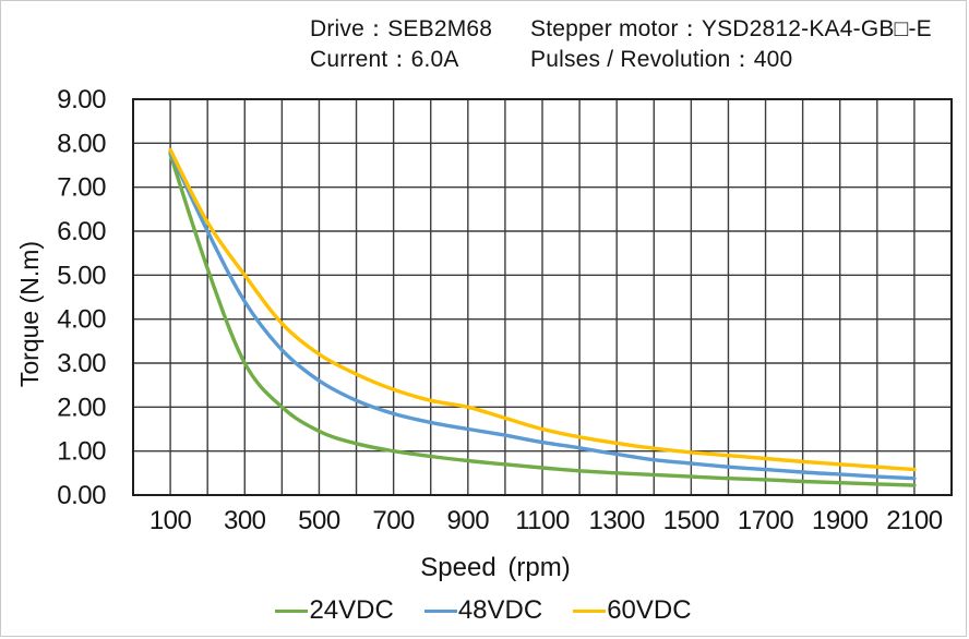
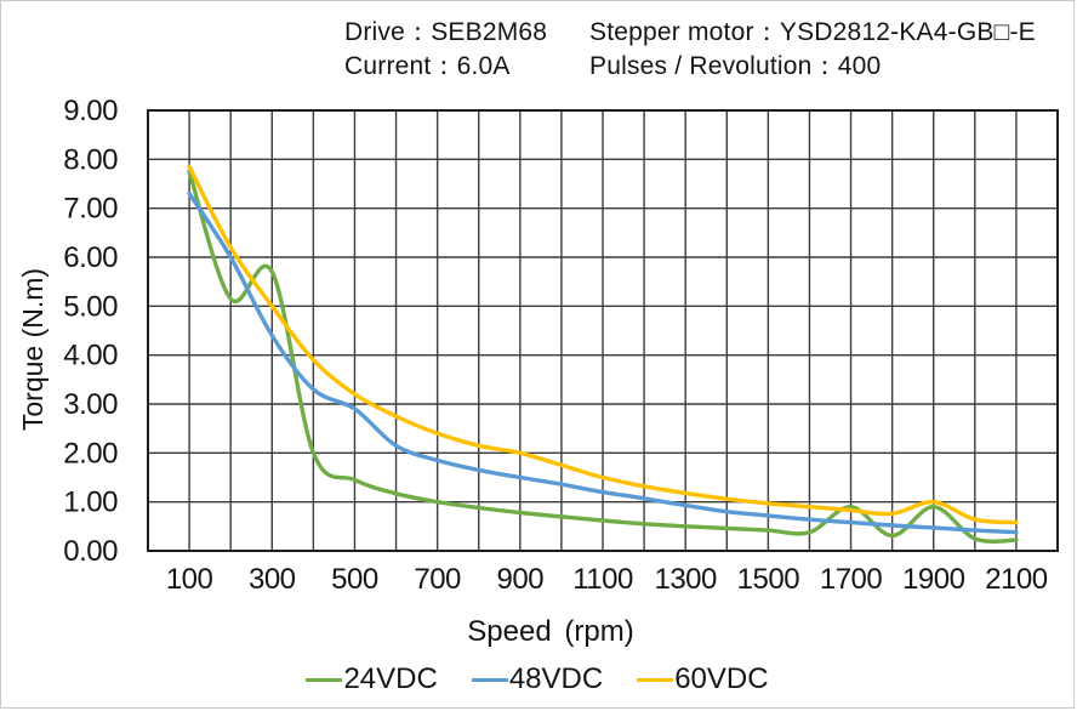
48VDC/100: 7.8 -> 7.3
24VDC/300: 3.0 -> 5.7
48VDC/500: 2.6 -> 2.9
24VDC/1700: 0.3 -> 0.9
24VDC/1900: 0.3 -> 0.9
60VDC/1900: 0.7 -> 1.0
